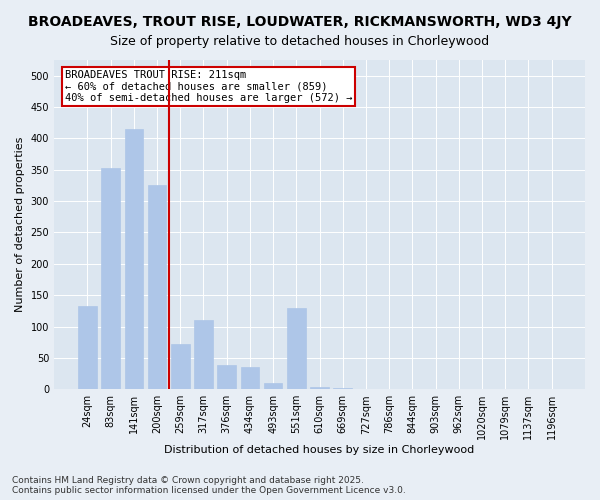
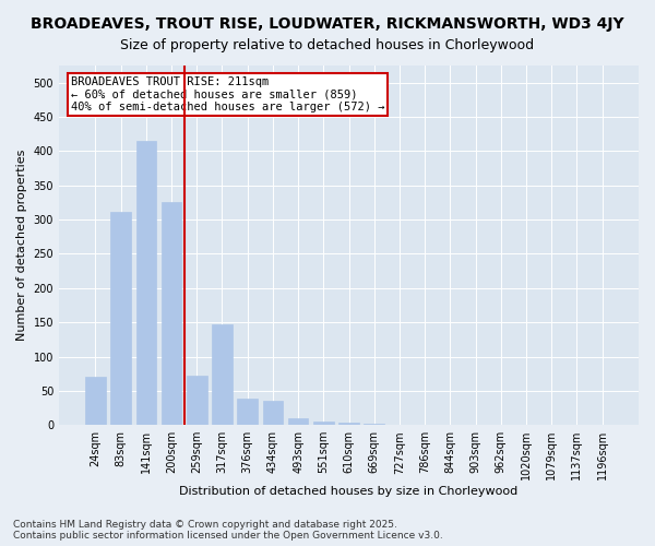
24sqm: 132 -> 70
83sqm: 352 -> 312
317sqm: 110 -> 147
551sqm: 130 -> 5
